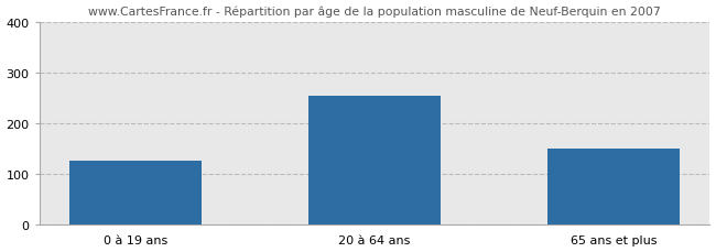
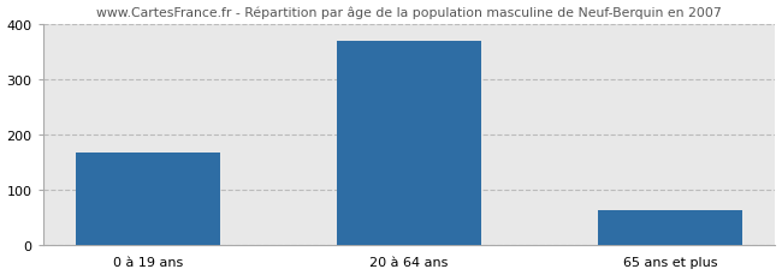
0 à 19 ans: 125 -> 168
20 à 64 ans: 255 -> 370
65 ans et plus: 150 -> 62
